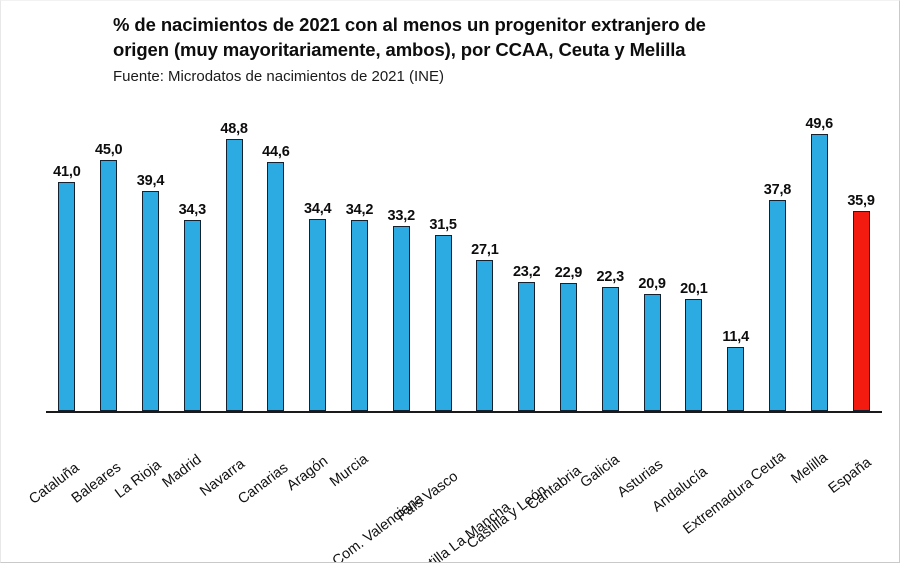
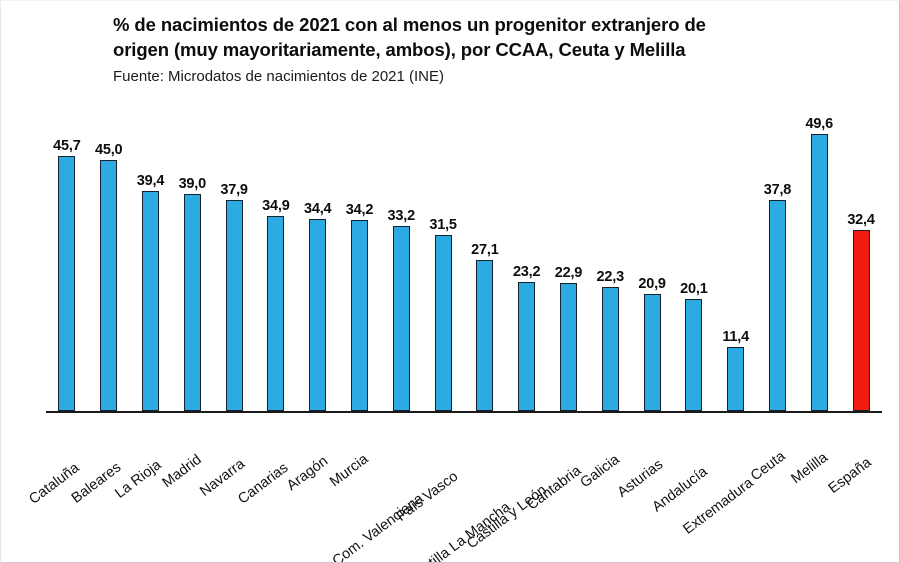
Cataluña: 41,0 -> 45,7
Madrid: 34,3 -> 39,0
Navarra: 48,8 -> 37,9
Canarias: 44,6 -> 34,9
España: 35,9 -> 32,4
